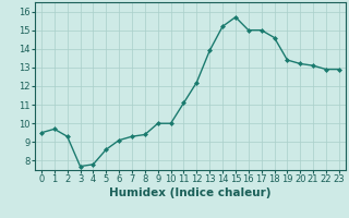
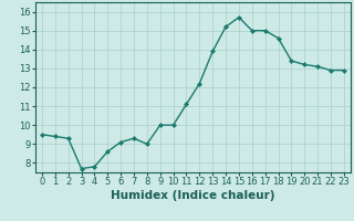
1: 9.7 -> 9.4
8: 9.4 -> 9.0
